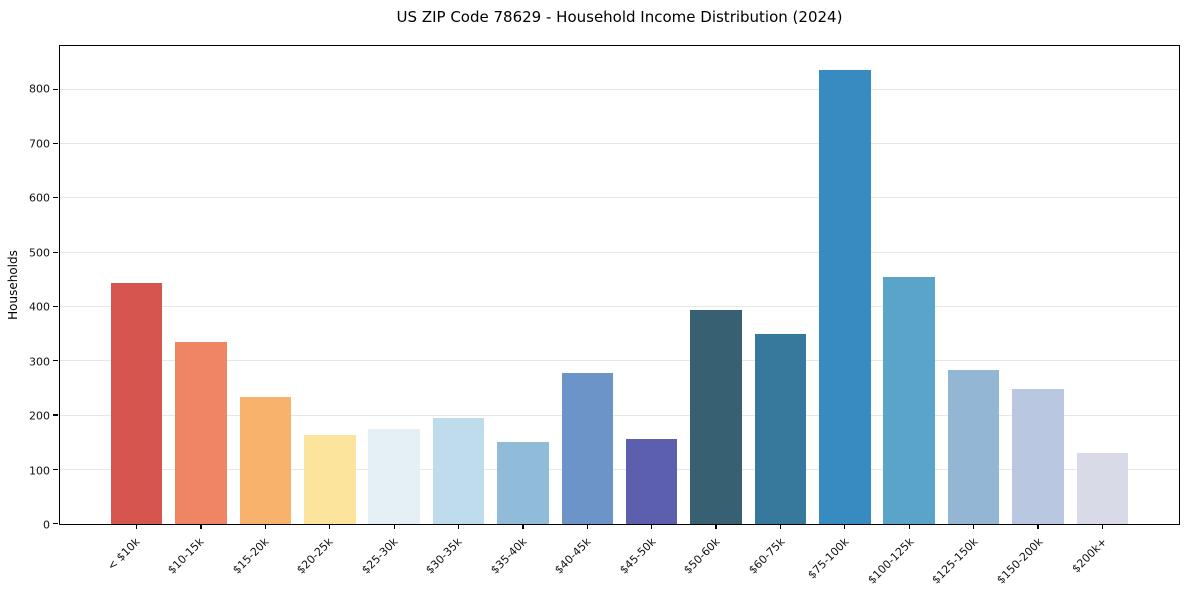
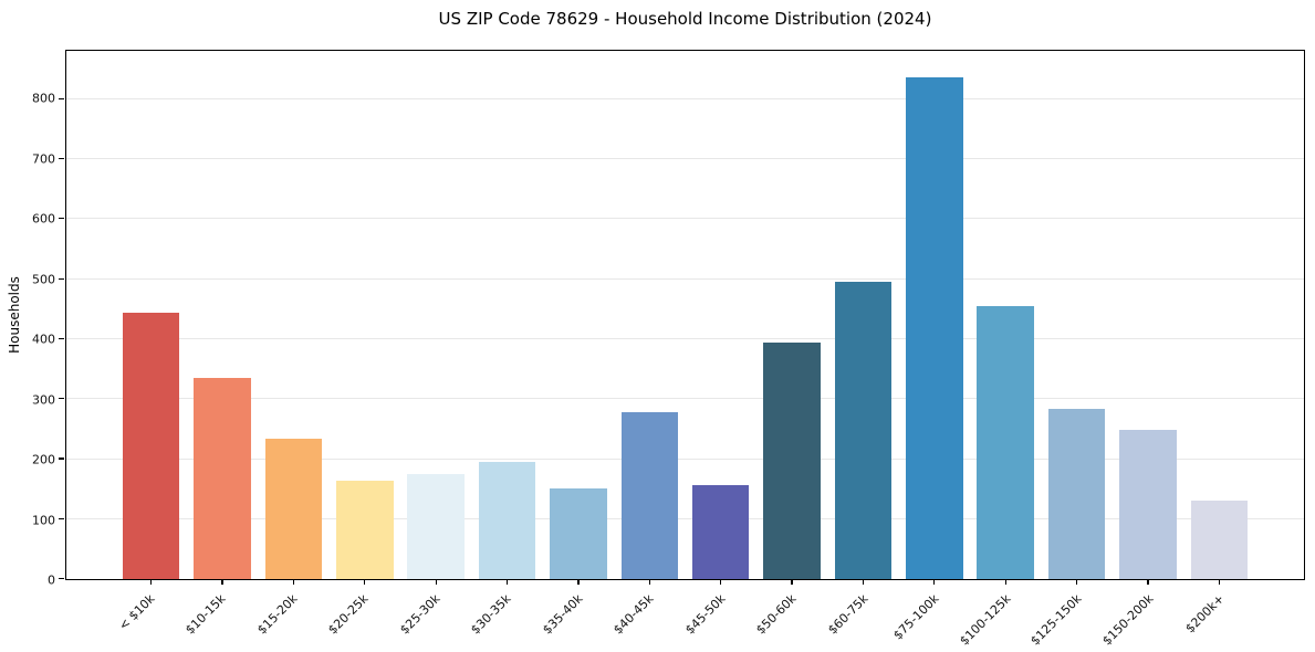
$60-75k: 350 -> 500
